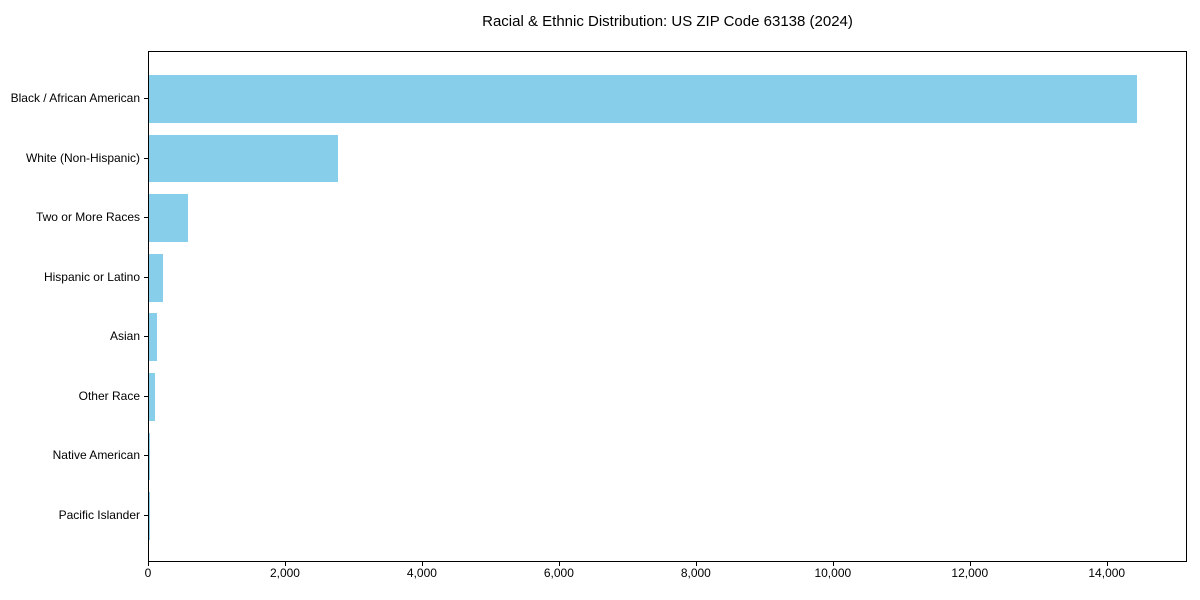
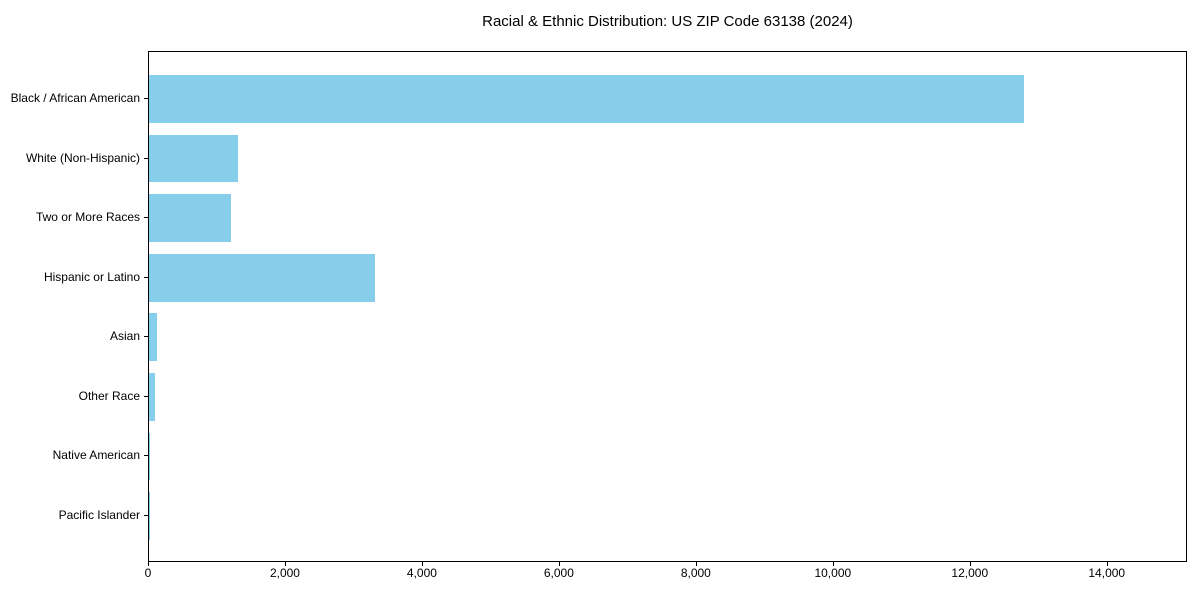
Black / African American: 14400 -> 12800
White (Non-Hispanic): 2800 -> 1300
Two or More Races: 600 -> 1200
Hispanic or Latino: 200 -> 3300
